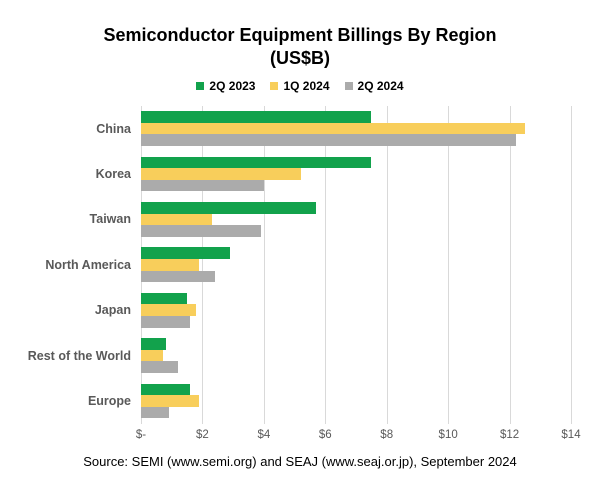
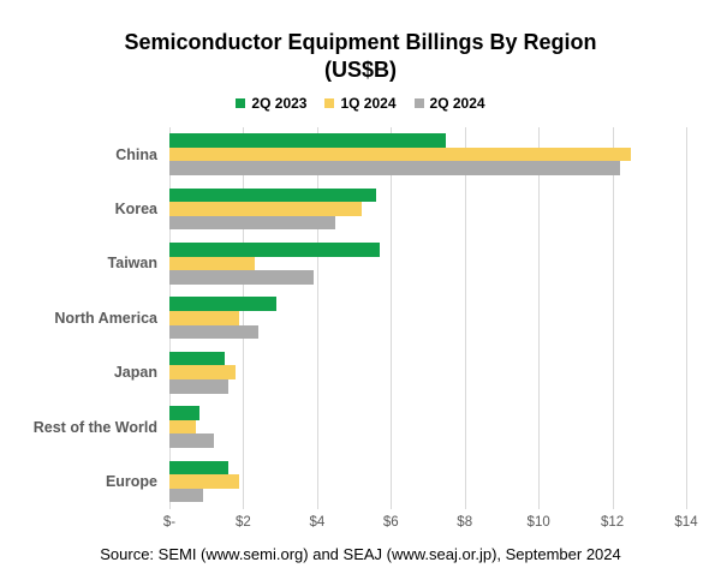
2Q 2023/Korea: $7.5 -> $5.6
2Q 2024/Korea: $4.0 -> $4.5
